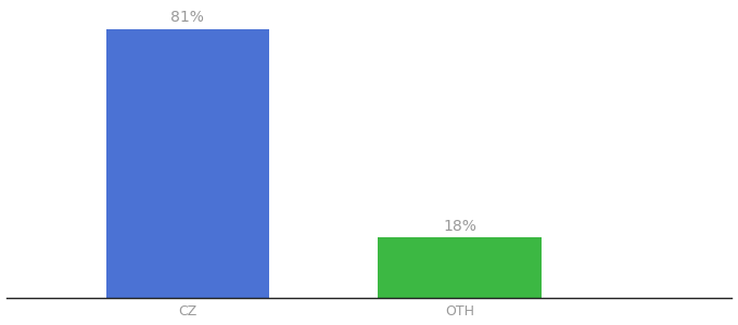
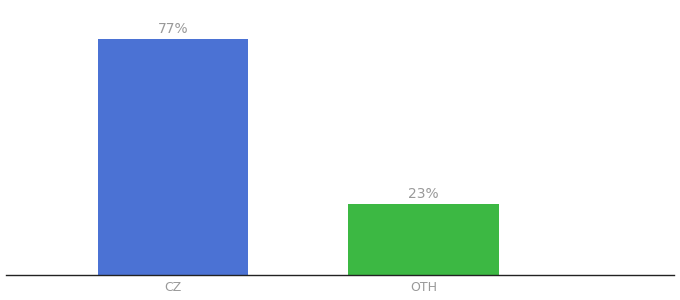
CZ: 81% -> 77%
OTH: 18% -> 23%
